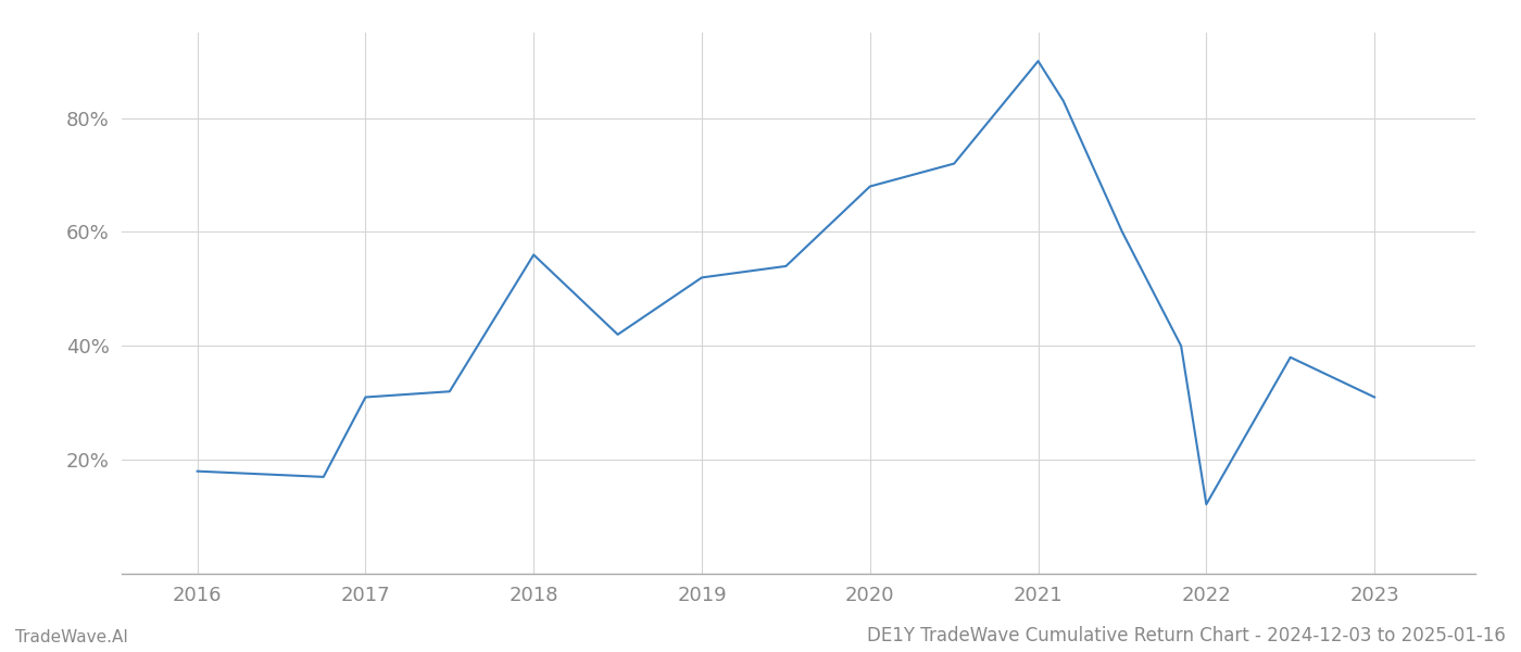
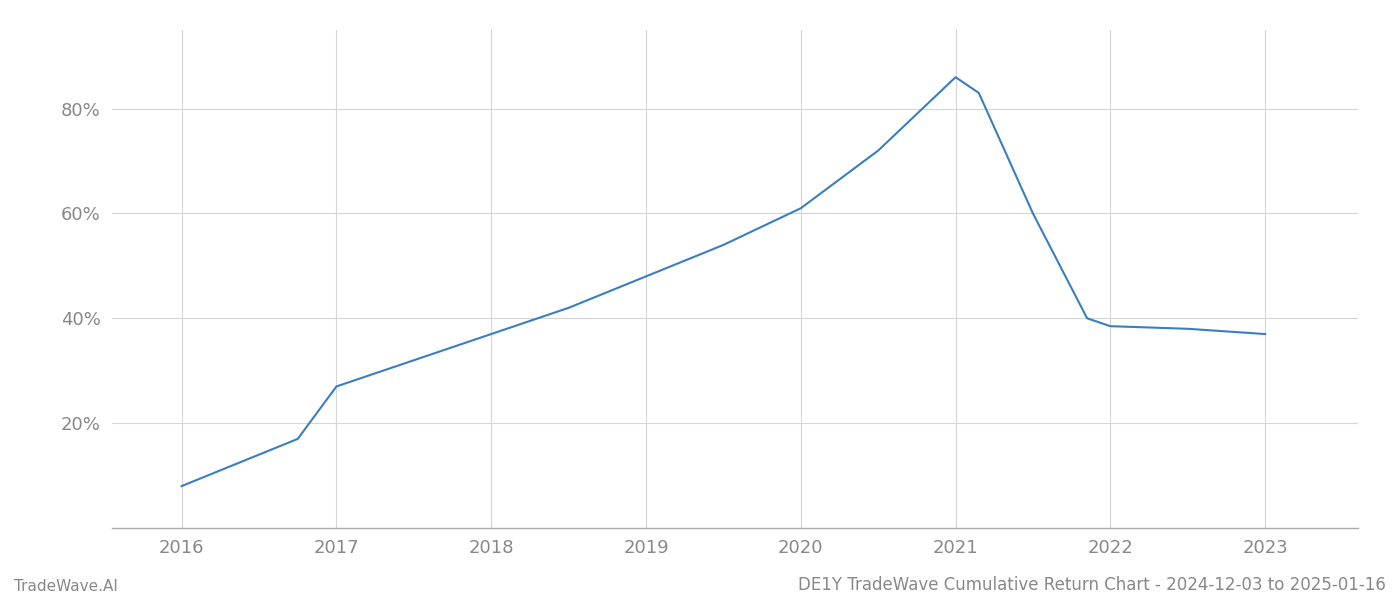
2016: 18.0% -> 8.0%
2017: 31.0% -> 27.0%
2018: 56.0% -> 37.0%
2019: 52.0% -> 48.0%
2020: 68.0% -> 61.0%
2021: 90.0% -> 86.0%
2022: 12.2% -> 38.5%
2023: 31.0% -> 37.0%
